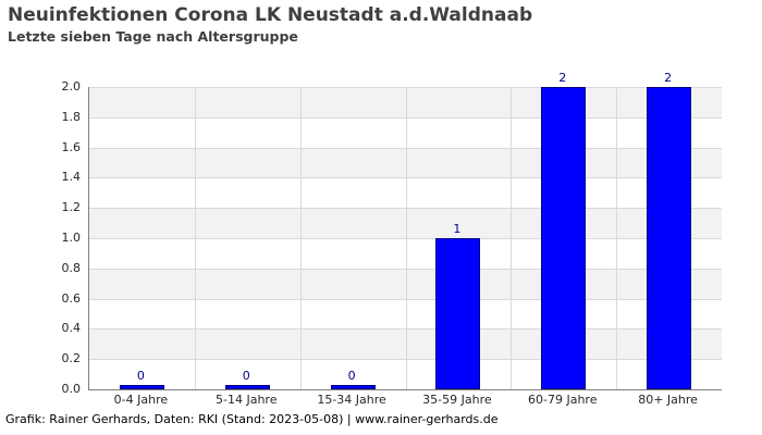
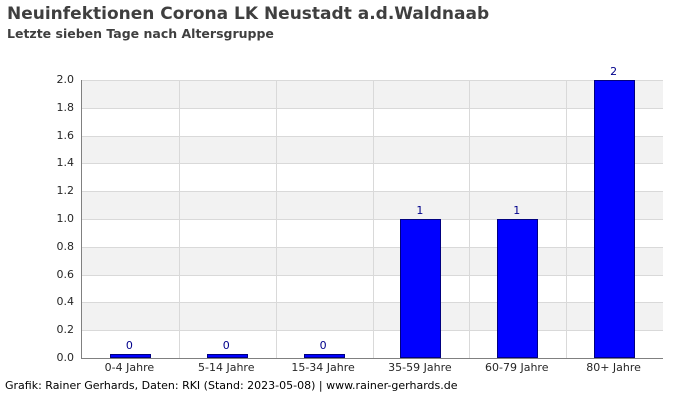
60-79 Jahre: 2 -> 1
